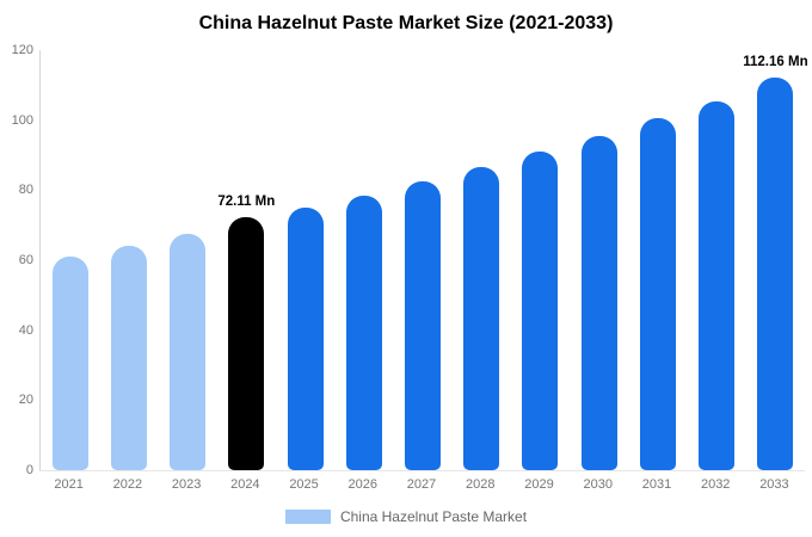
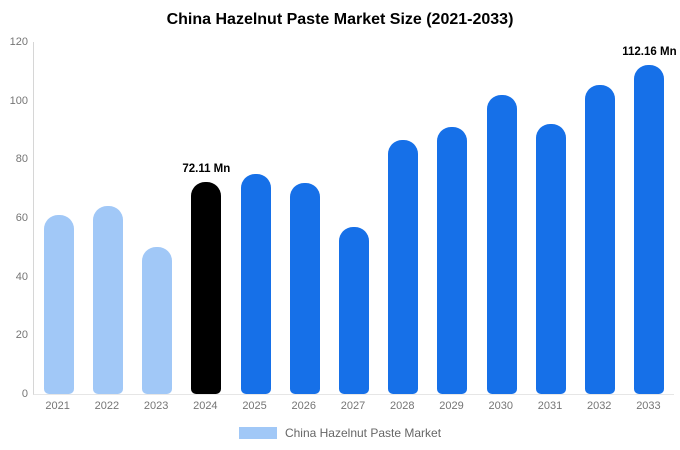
2023: 68 -> 50
2026: 78 -> 72
2027: 82 -> 57
2030: 96 -> 102
2031: 100 -> 92
